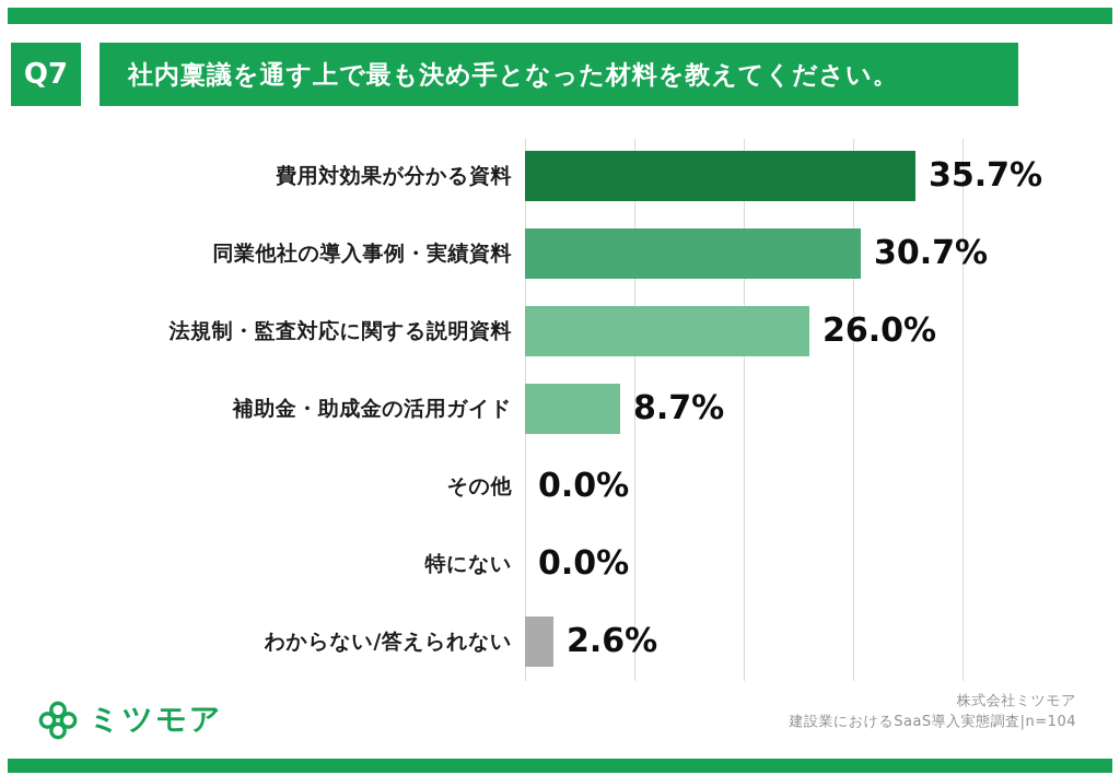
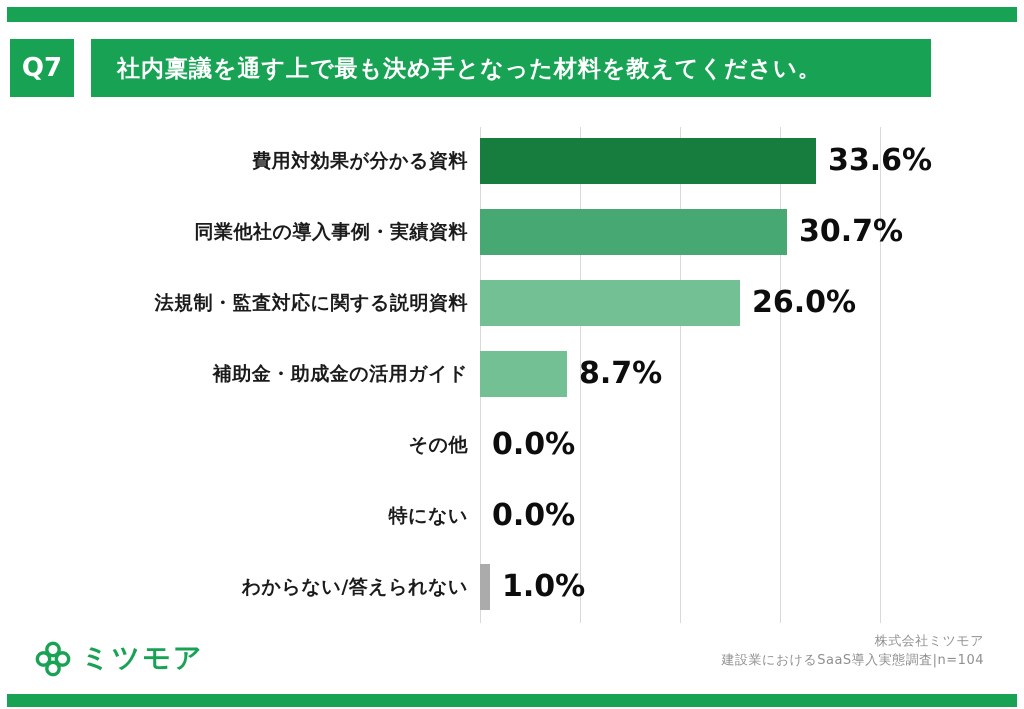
費用対効果が分かる資料: 35.7% -> 33.6%
わからない/答えられない: 2.6% -> 1.0%
